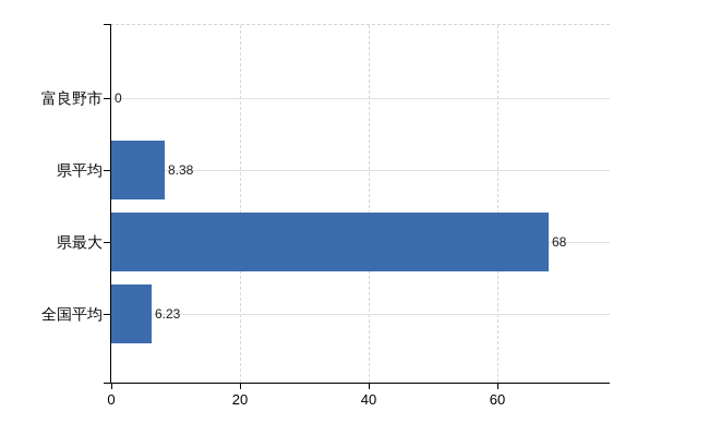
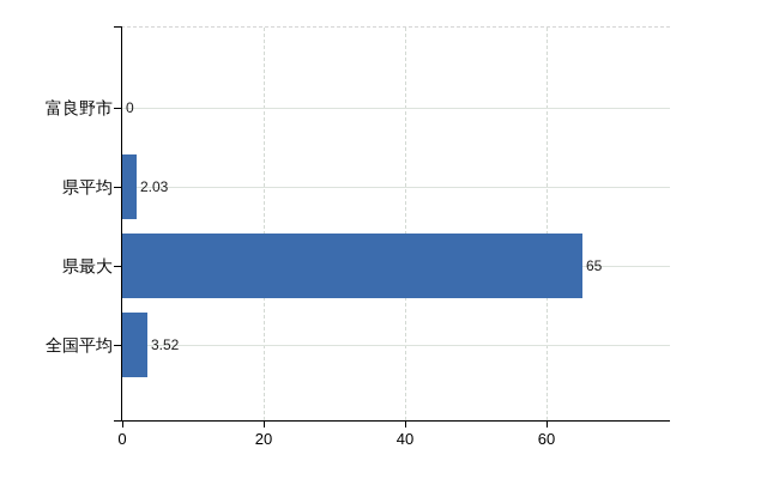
県平均: 8.38 -> 2.03
県最大: 68 -> 65
全国平均: 6.23 -> 3.52
